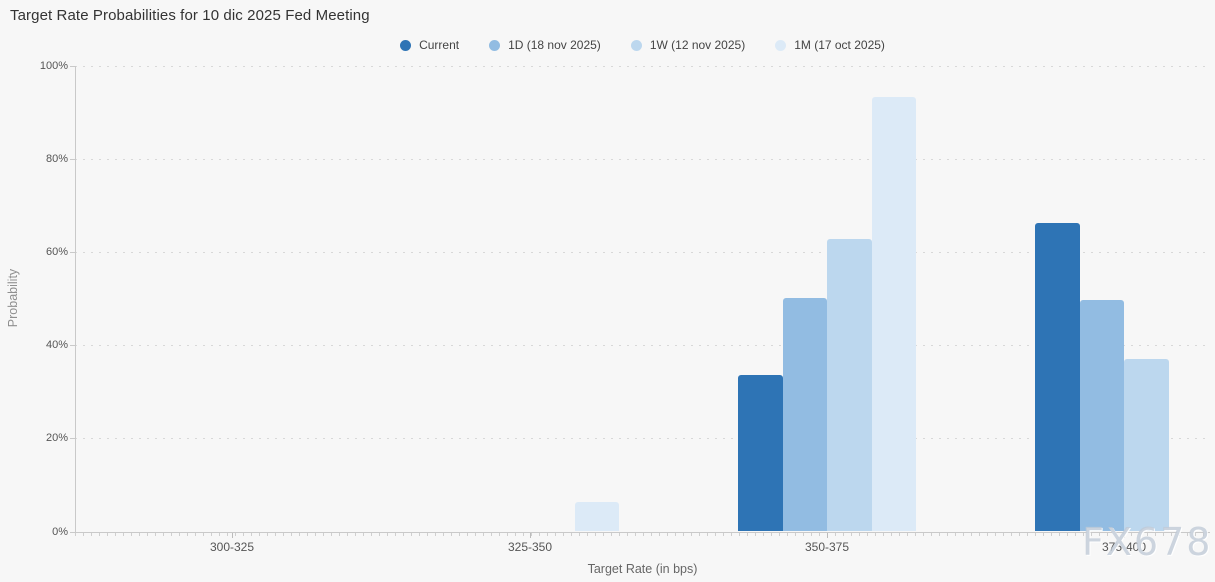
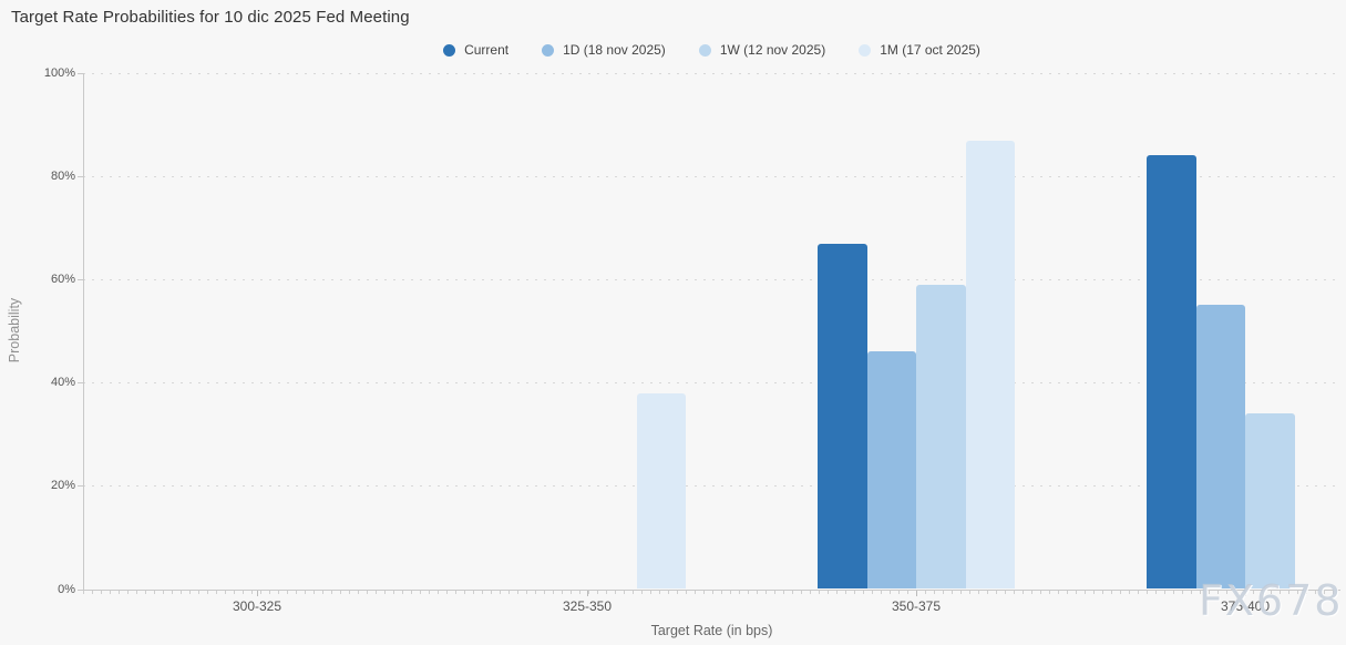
1M (17 oct 2025)/325-350: 6% -> 38%
Current/350-375: 34% -> 67%
1D (18 nov 2025)/350-375: 50% -> 46%
1W (12 nov 2025)/350-375: 63% -> 59%
1M (17 oct 2025)/350-375: 93% -> 87%
Current/375-400: 66% -> 84%
1D (18 nov 2025)/375-400: 50% -> 55%
1W (12 nov 2025)/375-400: 37% -> 34%
